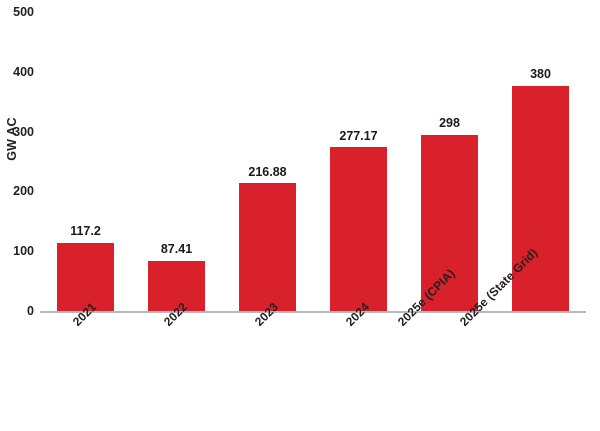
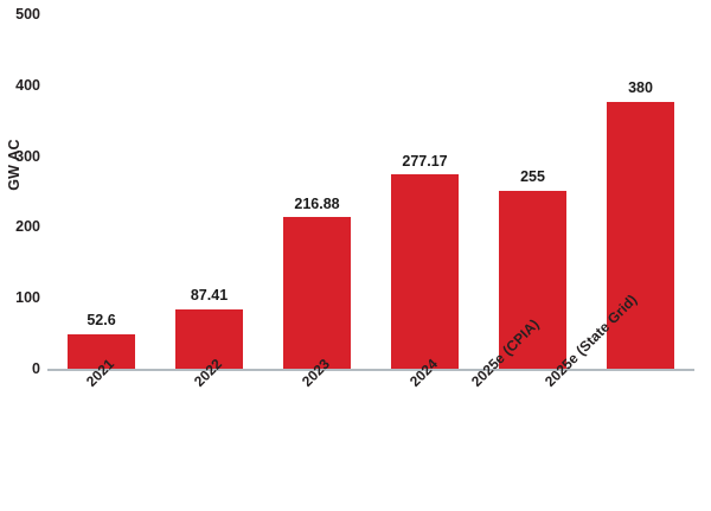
2021: 117.2 -> 52.6
2025e (CPIA): 298 -> 255
